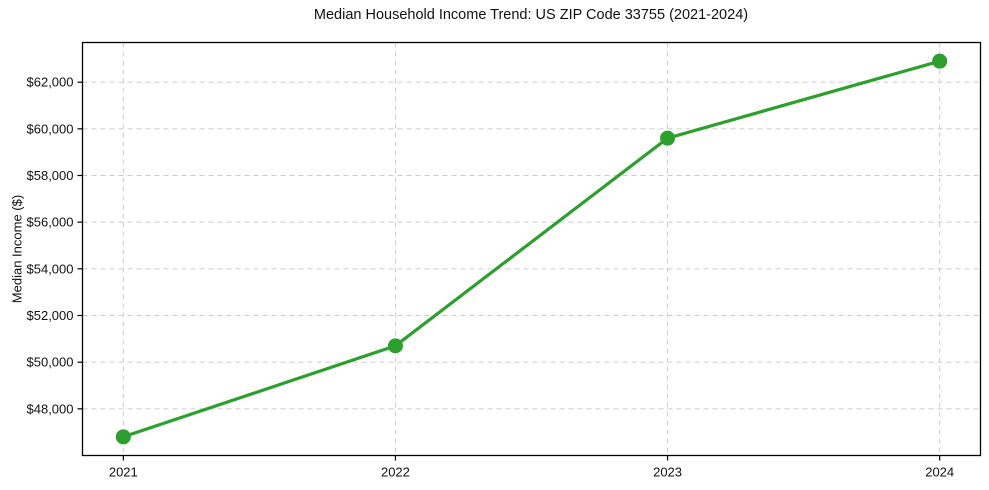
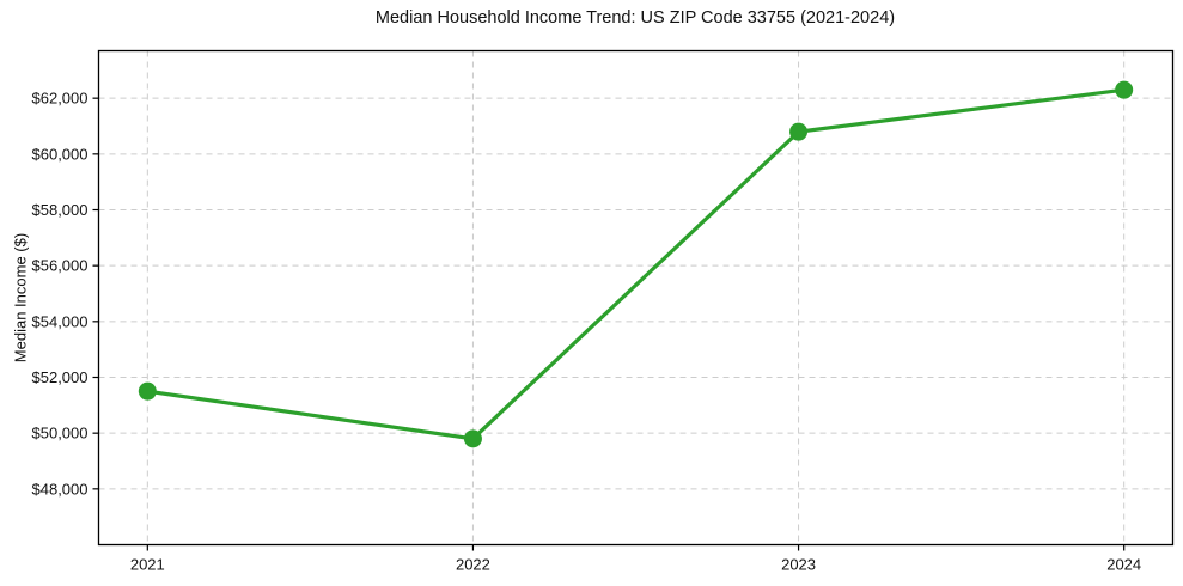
2021: $46800 -> $51500
2022: $50700 -> $49800
2023: $59600 -> $60800
2024: $62900 -> $62300
